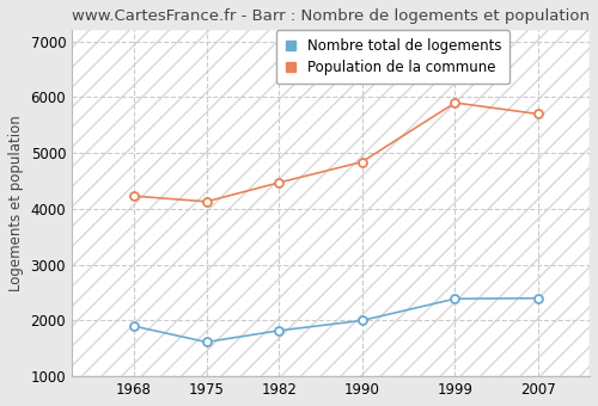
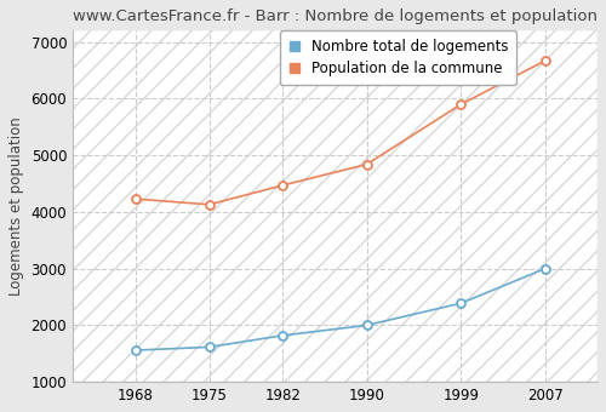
Nombre total de logements/1968: 1900 -> 1560
Nombre total de logements/2007: 2400 -> 3000
Population de la commune/2007: 5700 -> 6670
